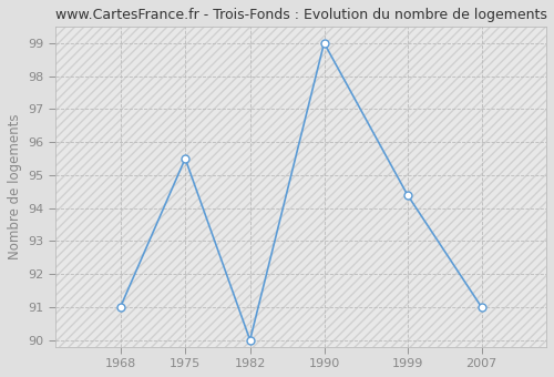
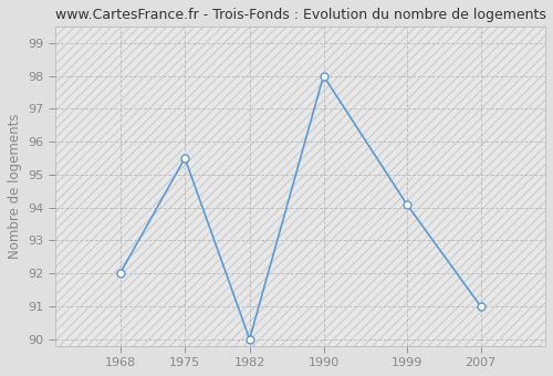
1968: 91.0 -> 92.0
1990: 99.0 -> 98.0
1999: 94.4 -> 94.1
